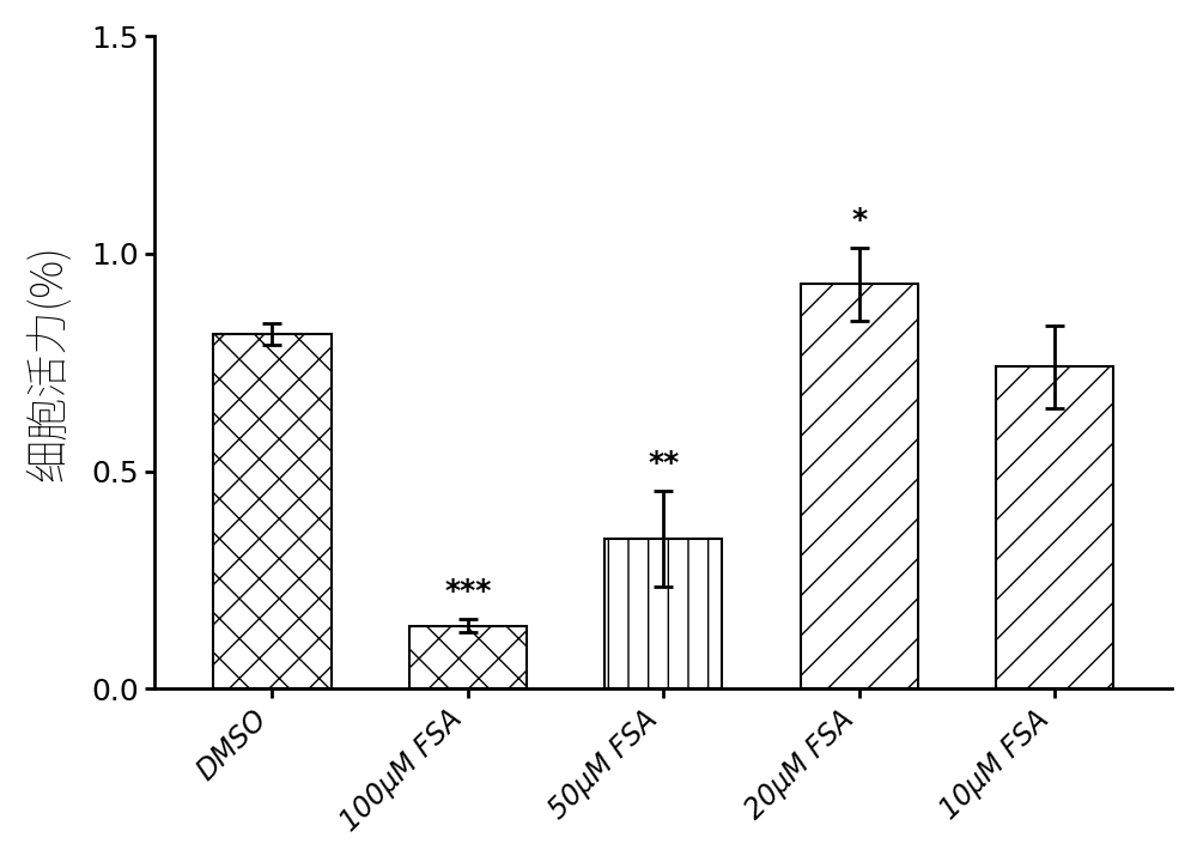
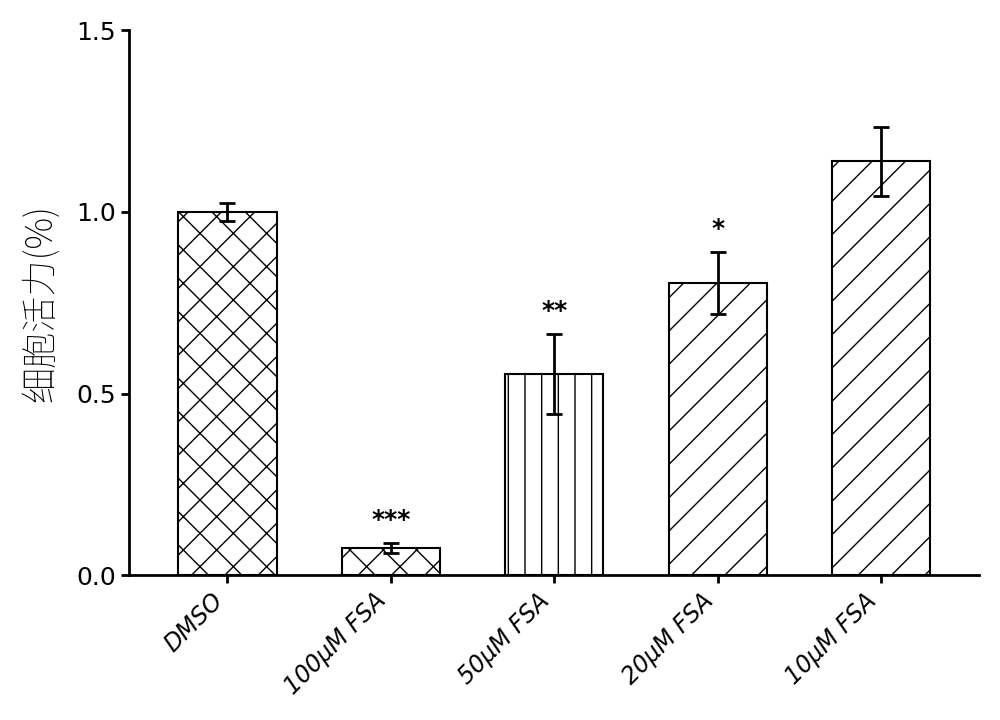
DMSO: 0.815 -> 1.000
100μM FSA: 0.145 -> 0.075
50μM FSA: 0.345 -> 0.555
20μM FSA: 0.930 -> 0.805
10μM FSA: 0.740 -> 1.140
